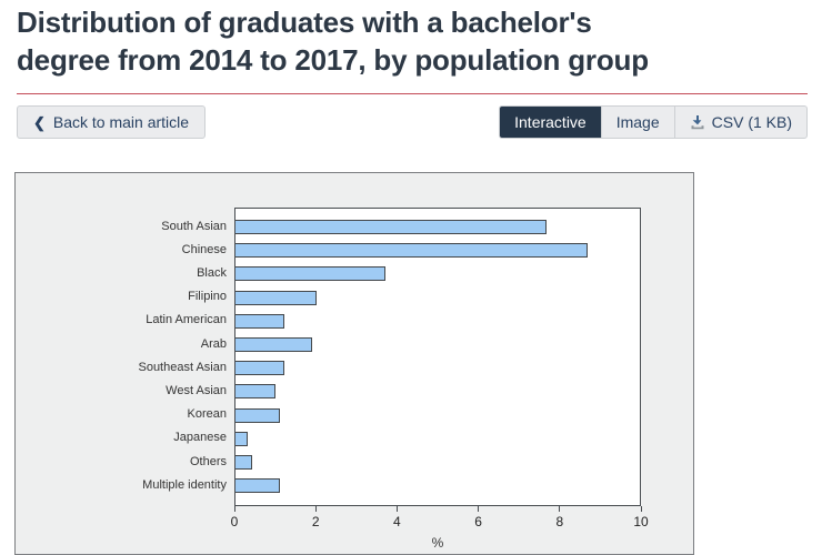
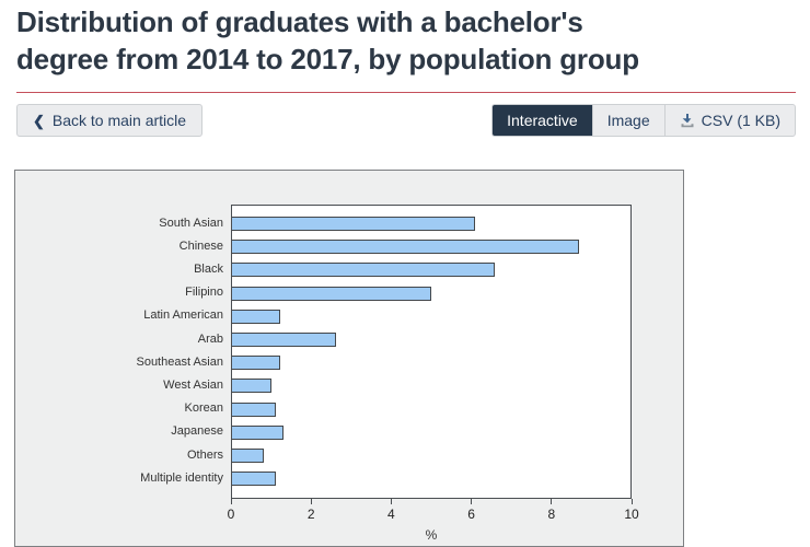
South Asian: 7.7 -> 6.1
Black: 3.7 -> 6.6
Filipino: 2.0 -> 5.0
Arab: 1.9 -> 2.6
Japanese: 0.3 -> 1.3
Others: 0.4 -> 0.8
